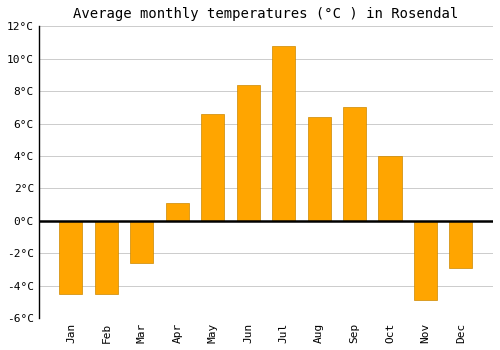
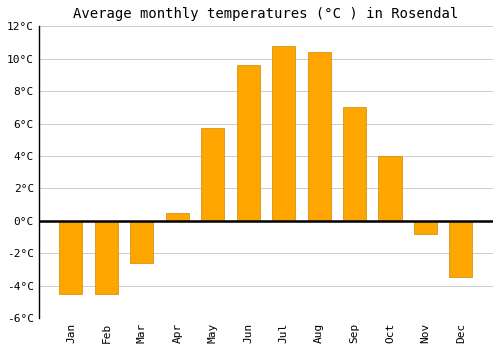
Apr: 1.1°C -> 0.5°C
May: 6.6°C -> 5.7°C
Jun: 8.4°C -> 9.6°C
Aug: 6.4°C -> 10.4°C
Nov: -4.9°C -> -0.8°C
Dec: -2.9°C -> -3.5°C
